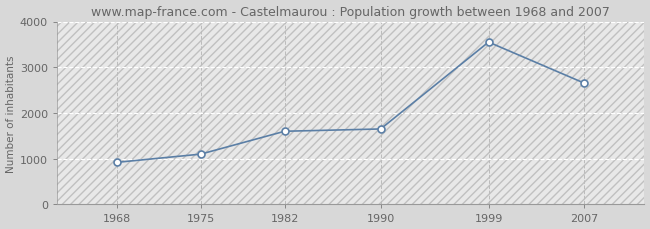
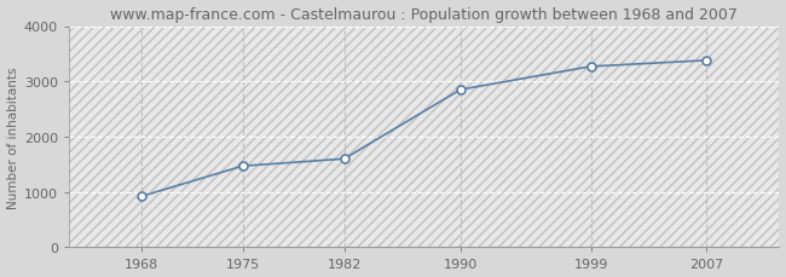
1975: 1100 -> 1470
1990: 1650 -> 2850
1999: 3550 -> 3270
2007: 2650 -> 3380
